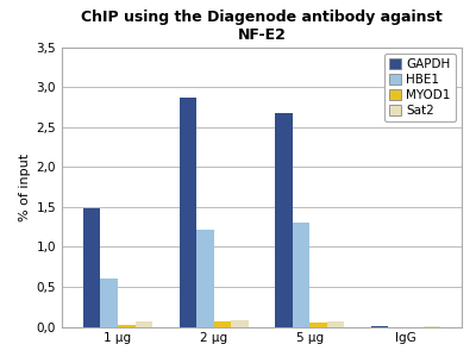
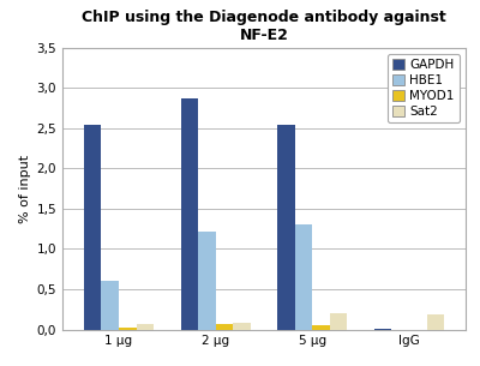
GAPDH/1 μg: 1,49 -> 2,54
GAPDH/5 μg: 2,68 -> 2,54
Sat2/5 μg: 0,07 -> 0,20
Sat2/IgG: 0,01 -> 0,18
